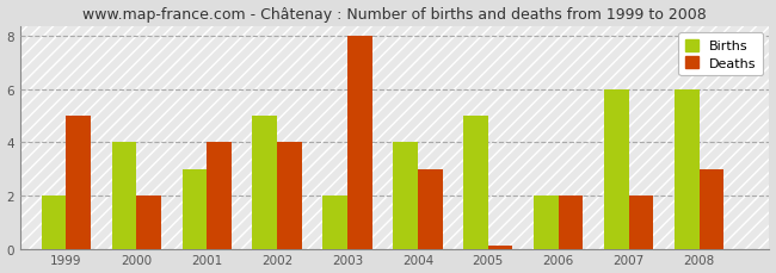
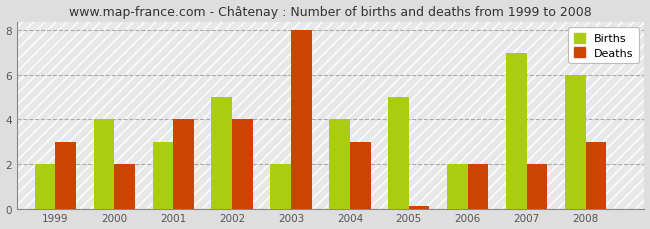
Deaths/1999: 5.0 -> 3.0
Births/2007: 6 -> 7
